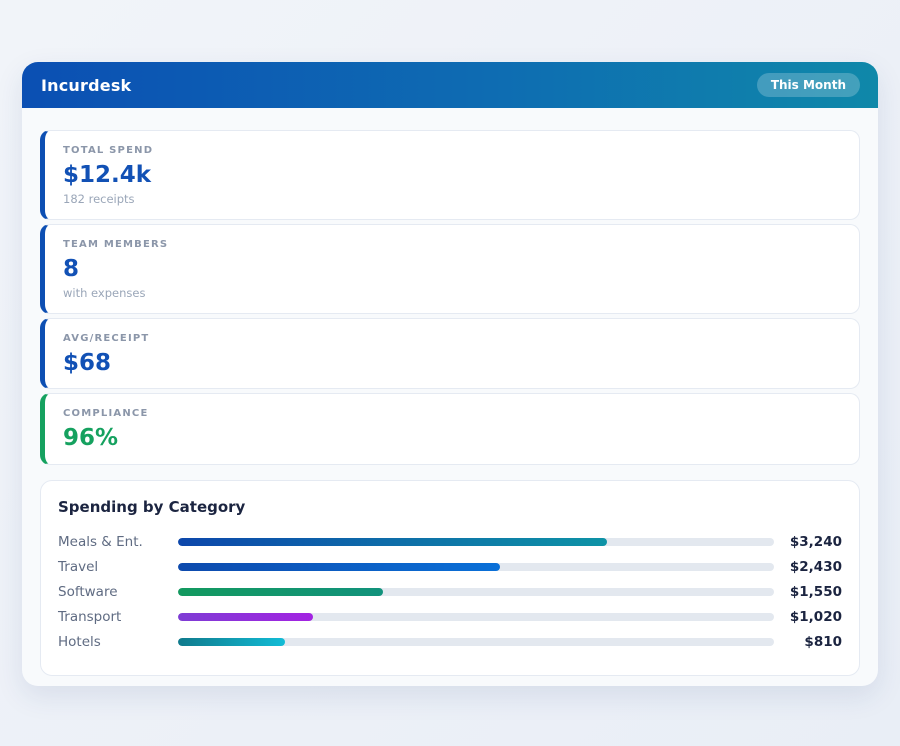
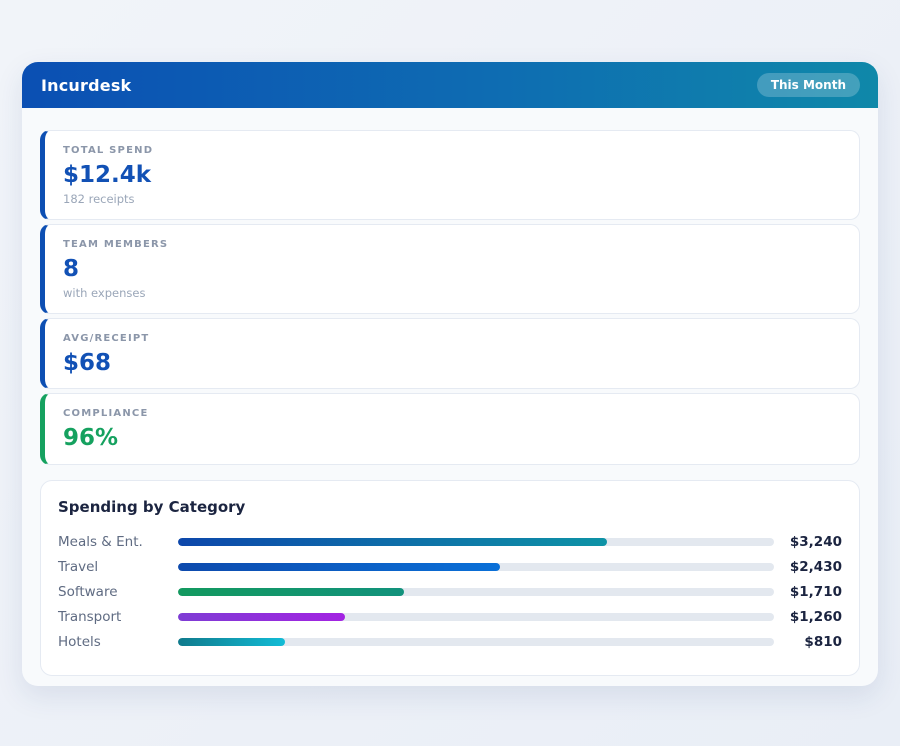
Software: $1,550 -> $1,710
Transport: $1,020 -> $1,260
